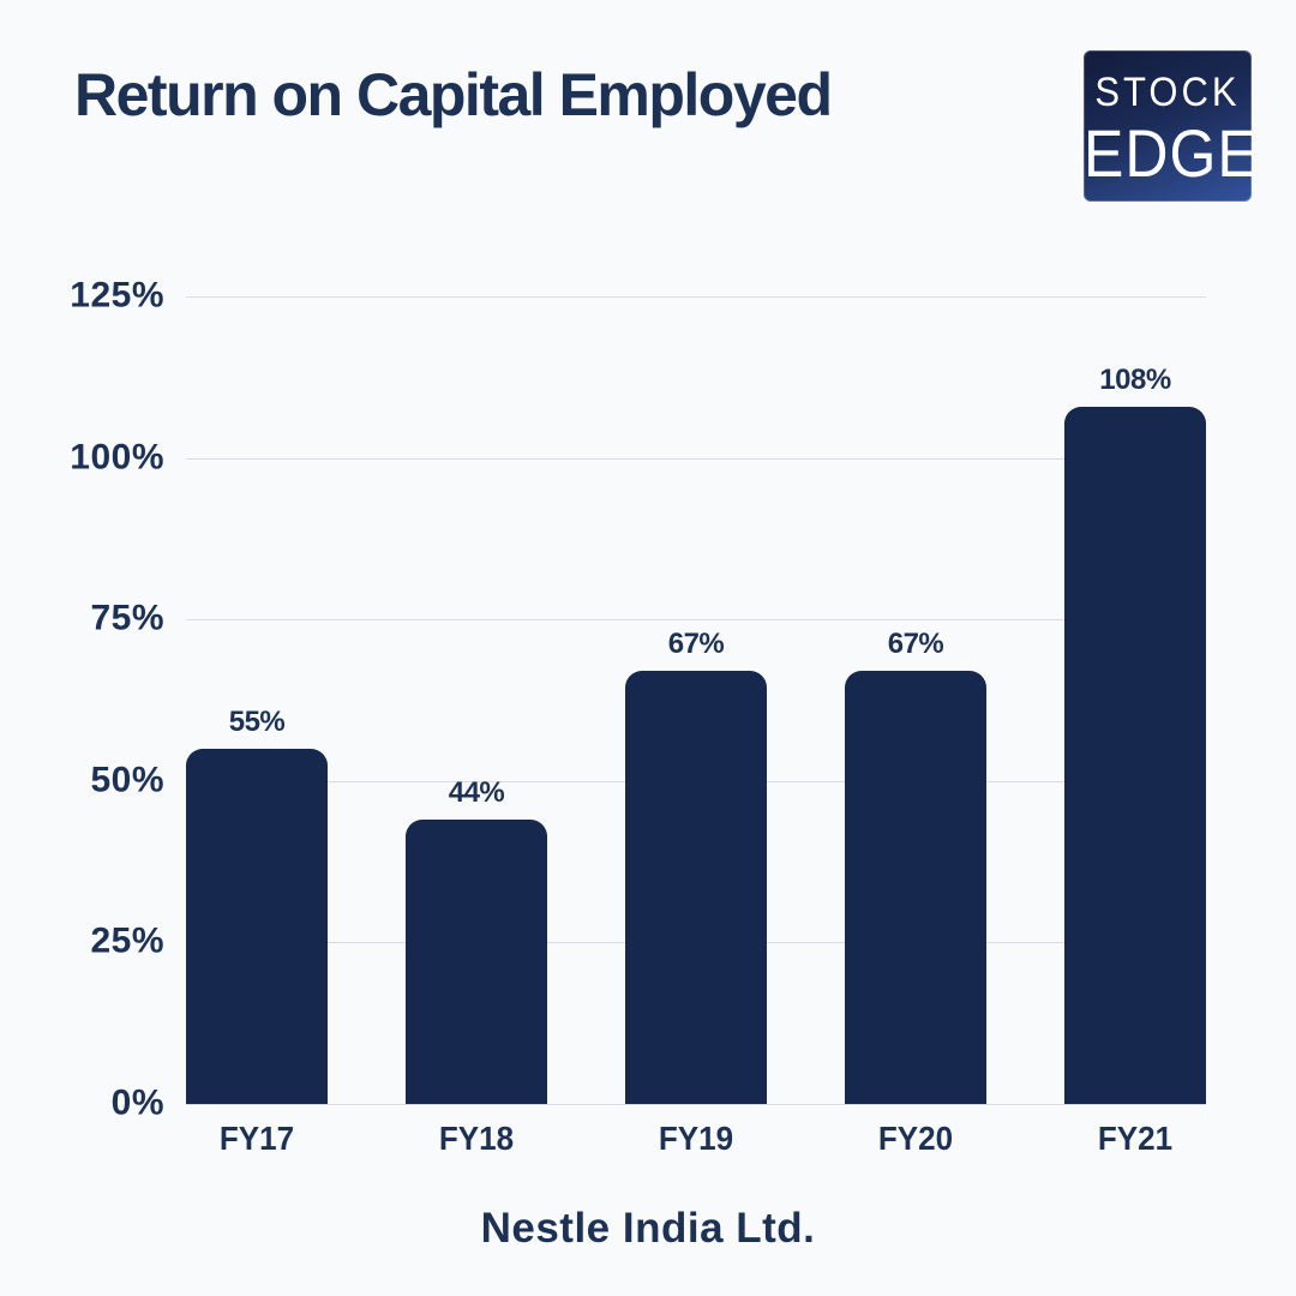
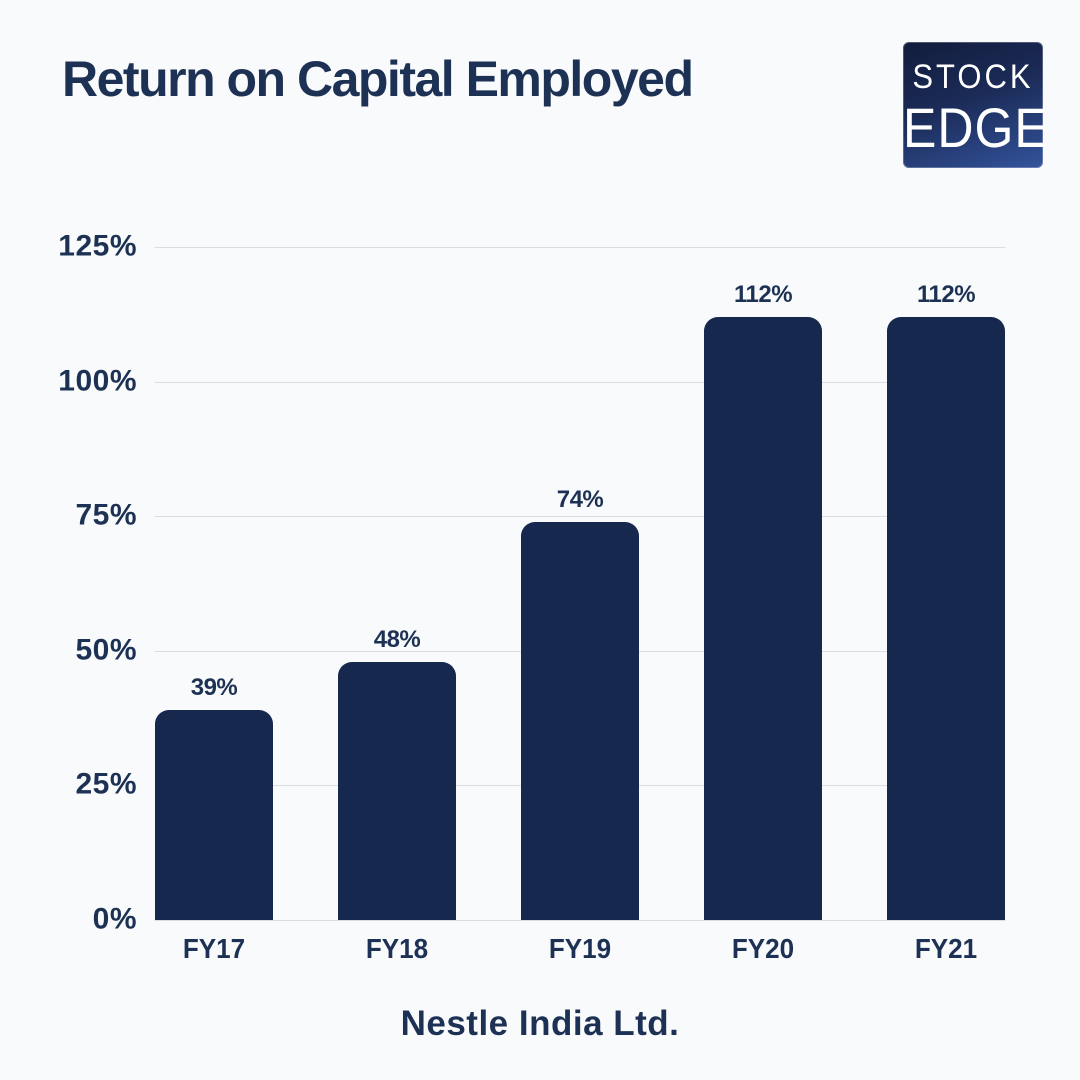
FY17: 55% -> 39%
FY18: 44% -> 48%
FY19: 67% -> 74%
FY20: 67% -> 112%
FY21: 108% -> 112%
